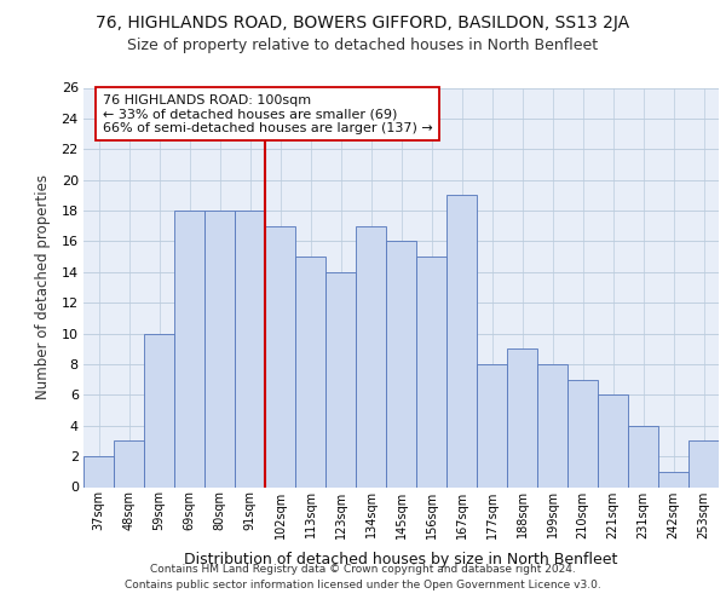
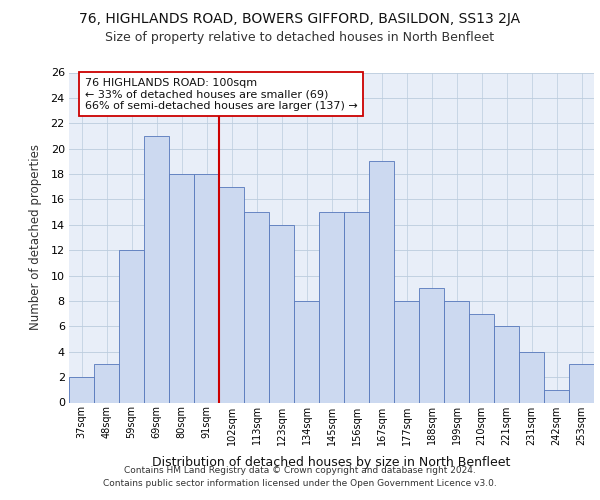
59sqm: 10 -> 12
69sqm: 18 -> 21
134sqm: 17 -> 8
145sqm: 16 -> 15
